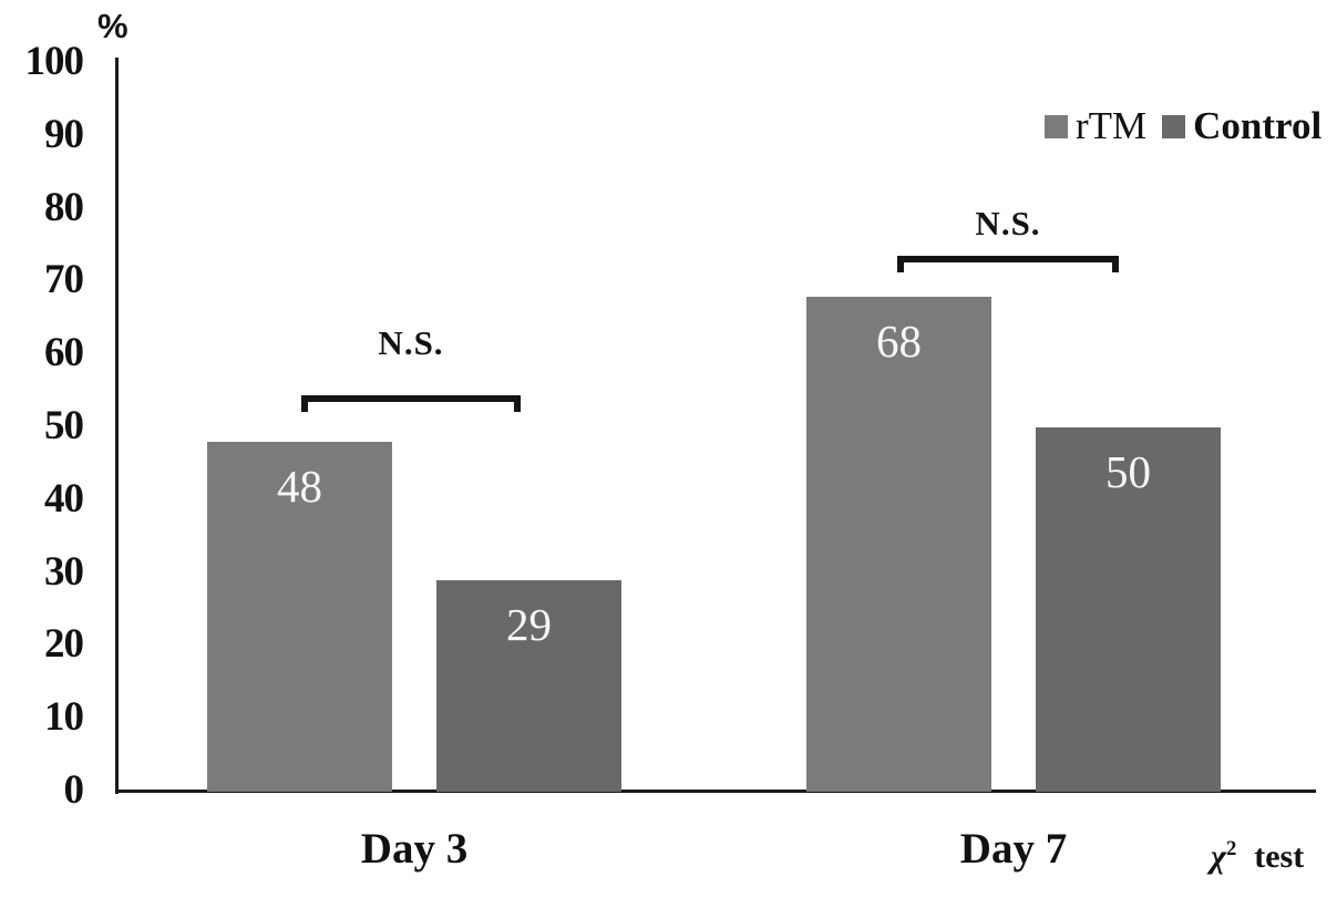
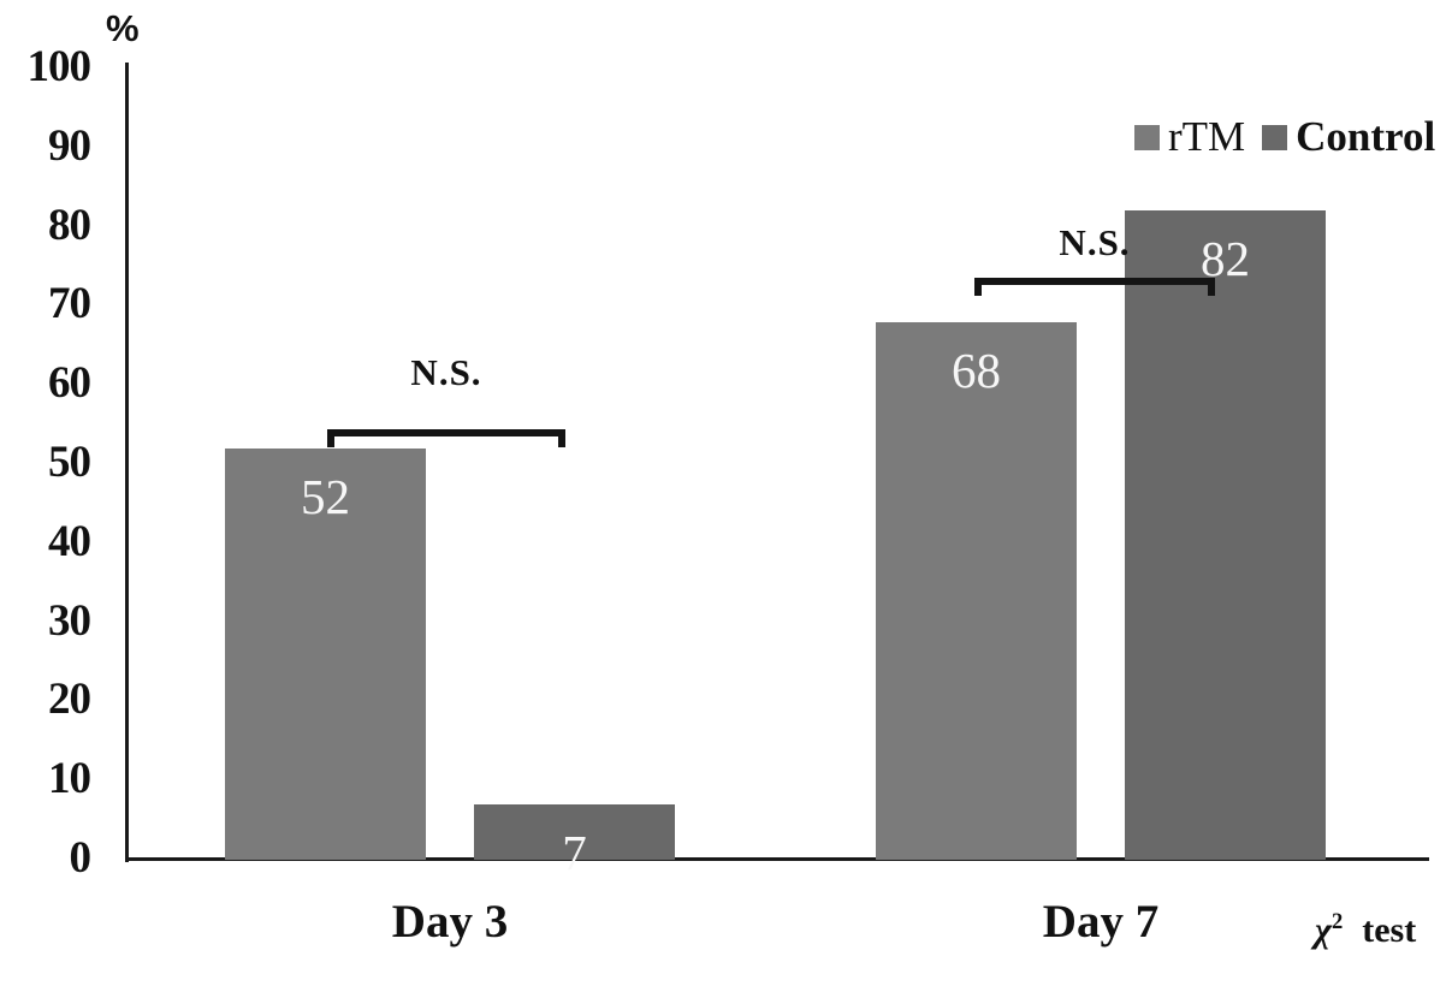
rTM/Day 3: 48 -> 52
Control/Day 3: 29 -> 7
Control/Day 7: 50 -> 82
